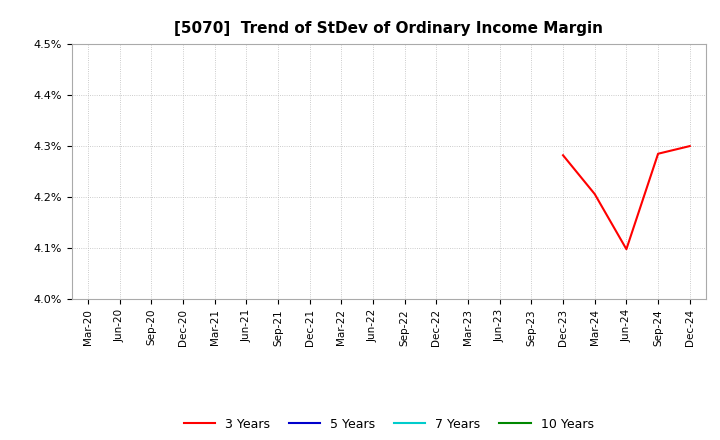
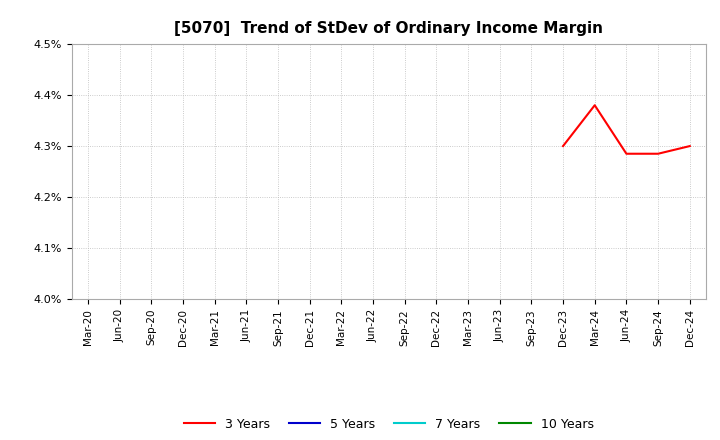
Dec-23: 4.282% -> 4.300%
Mar-24: 4.206% -> 4.380%
Jun-24: 4.098% -> 4.285%
